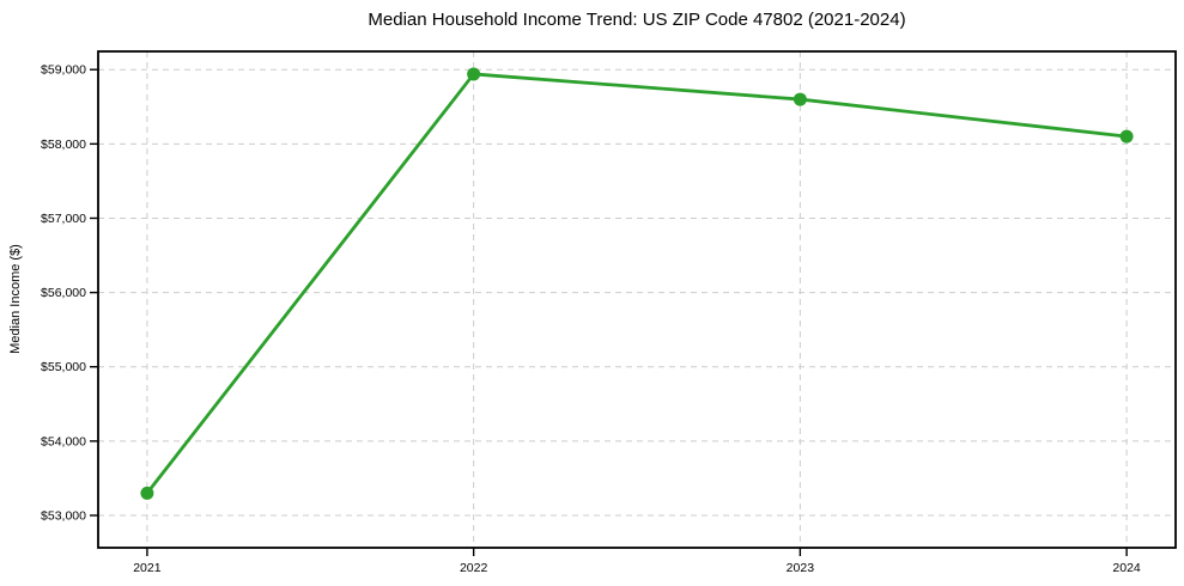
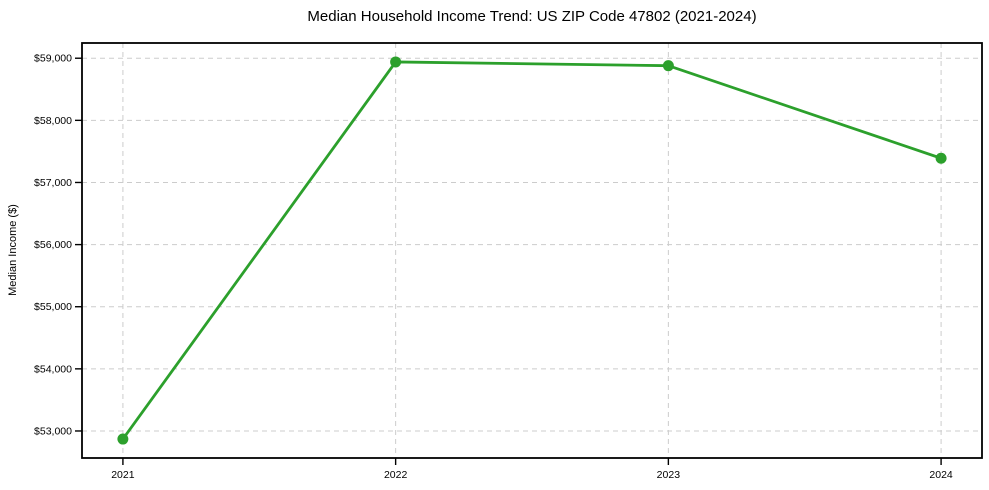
2021: $53300 -> $52900
2023: $58600 -> $58900
2024: $58100 -> $57400
